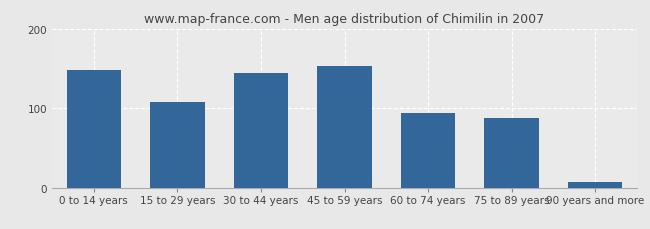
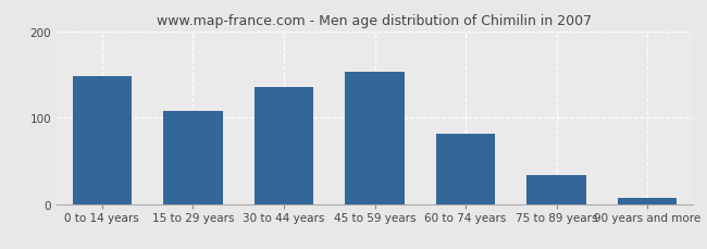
30 to 44 years: 144 -> 135
60 to 74 years: 94 -> 82
75 to 89 years: 88 -> 33
